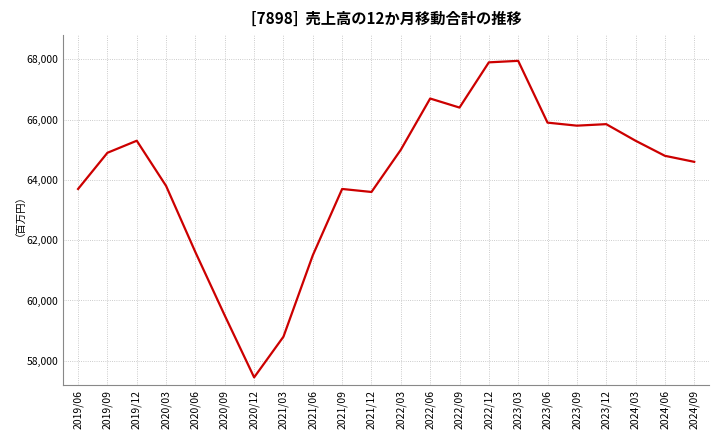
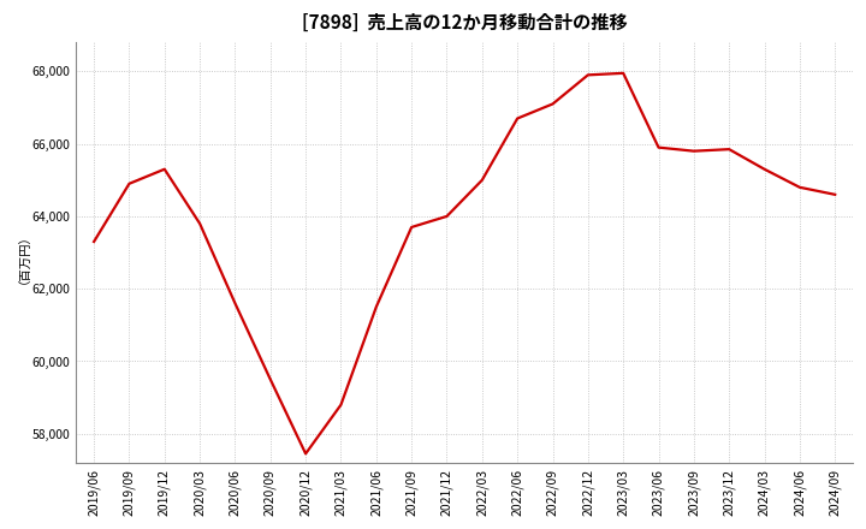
2019/06: 63,700 -> 63,300
2021/12: 63,600 -> 64,000
2022/09: 66,400 -> 67,100
